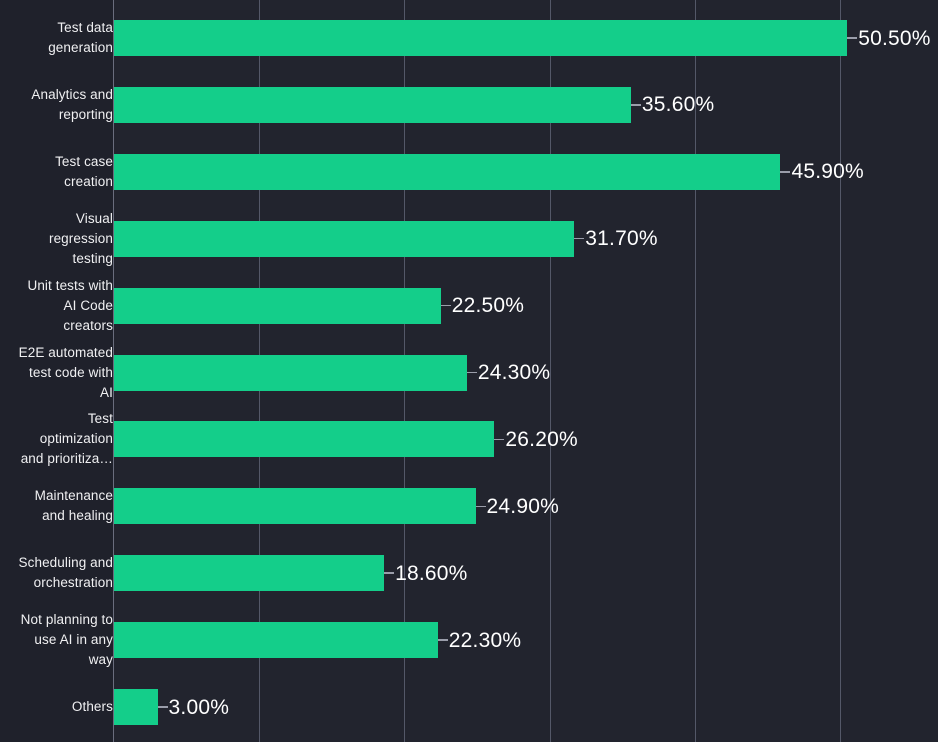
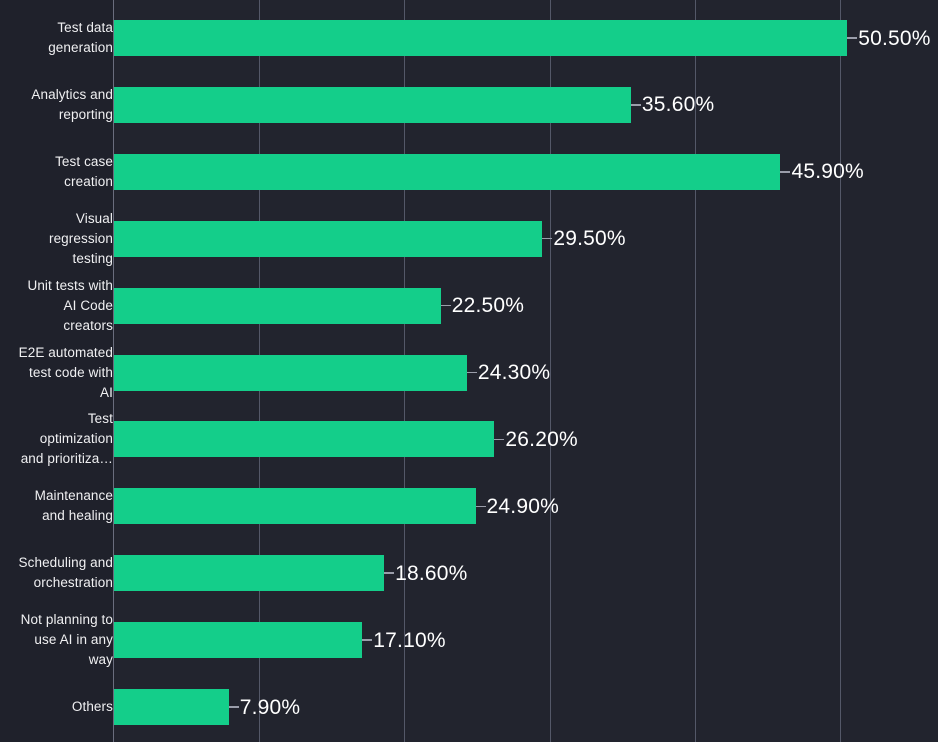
Visual regression testing: 31.70% -> 29.50%
Not planning to use AI in any way: 22.30% -> 17.10%
Others: 3.00% -> 7.90%
